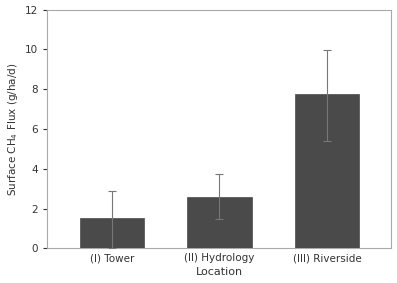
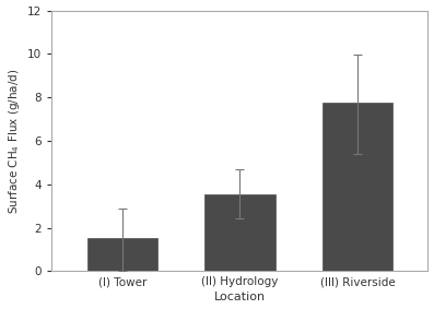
(II) Hydrology: 2.6 -> 3.5
